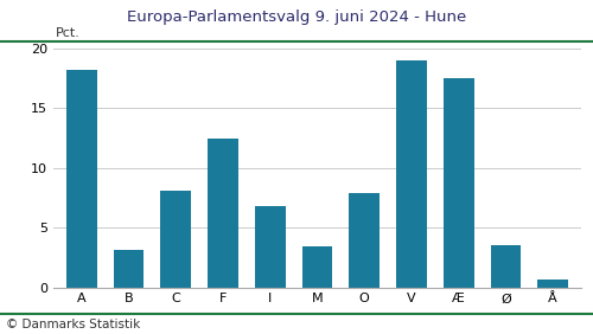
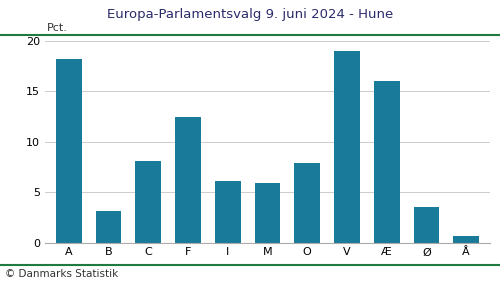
I: 6.8 -> 6.1
M: 3.4 -> 5.9
Æ: 17.5 -> 16.0
